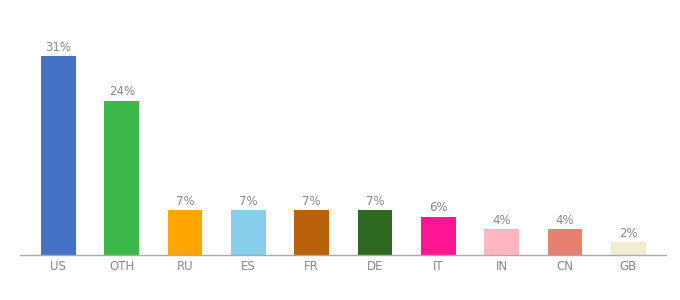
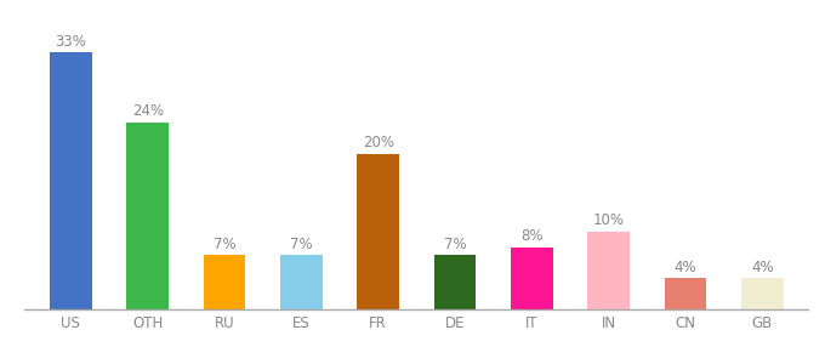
US: 31% -> 33%
FR: 7% -> 20%
IT: 6% -> 8%
IN: 4% -> 10%
GB: 2% -> 4%
